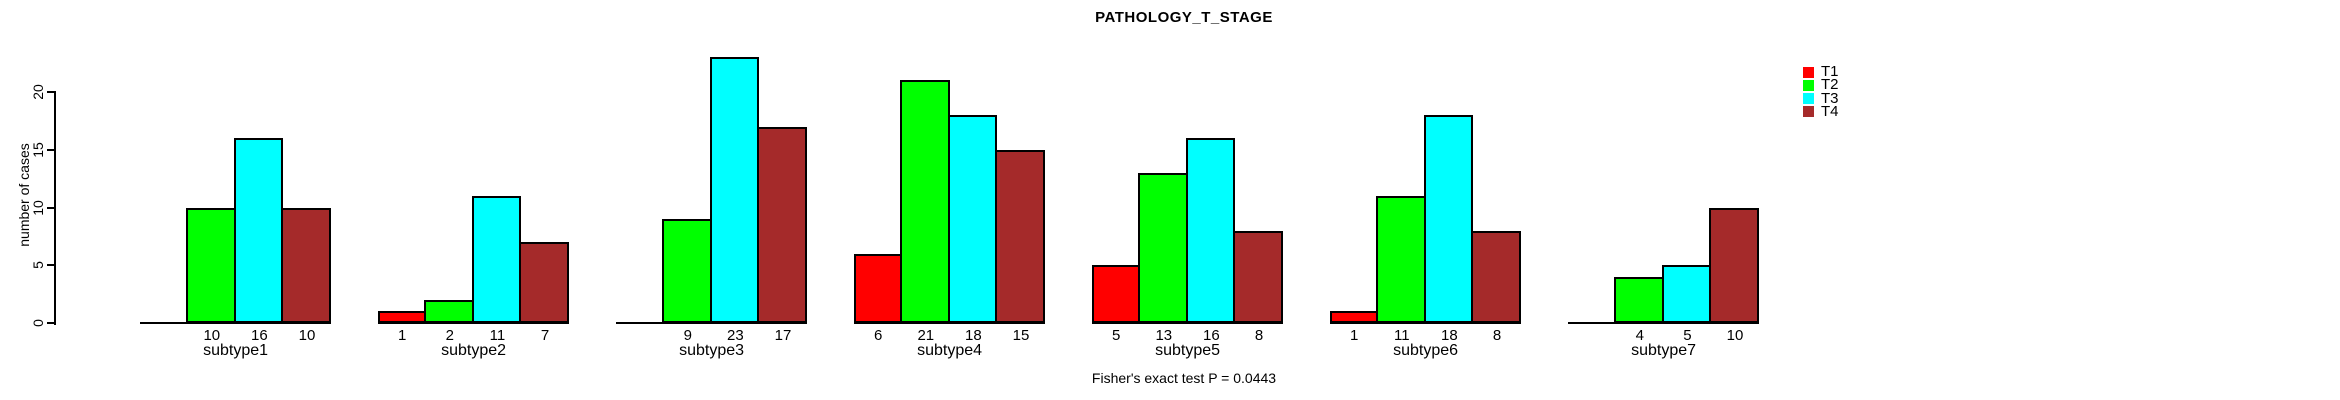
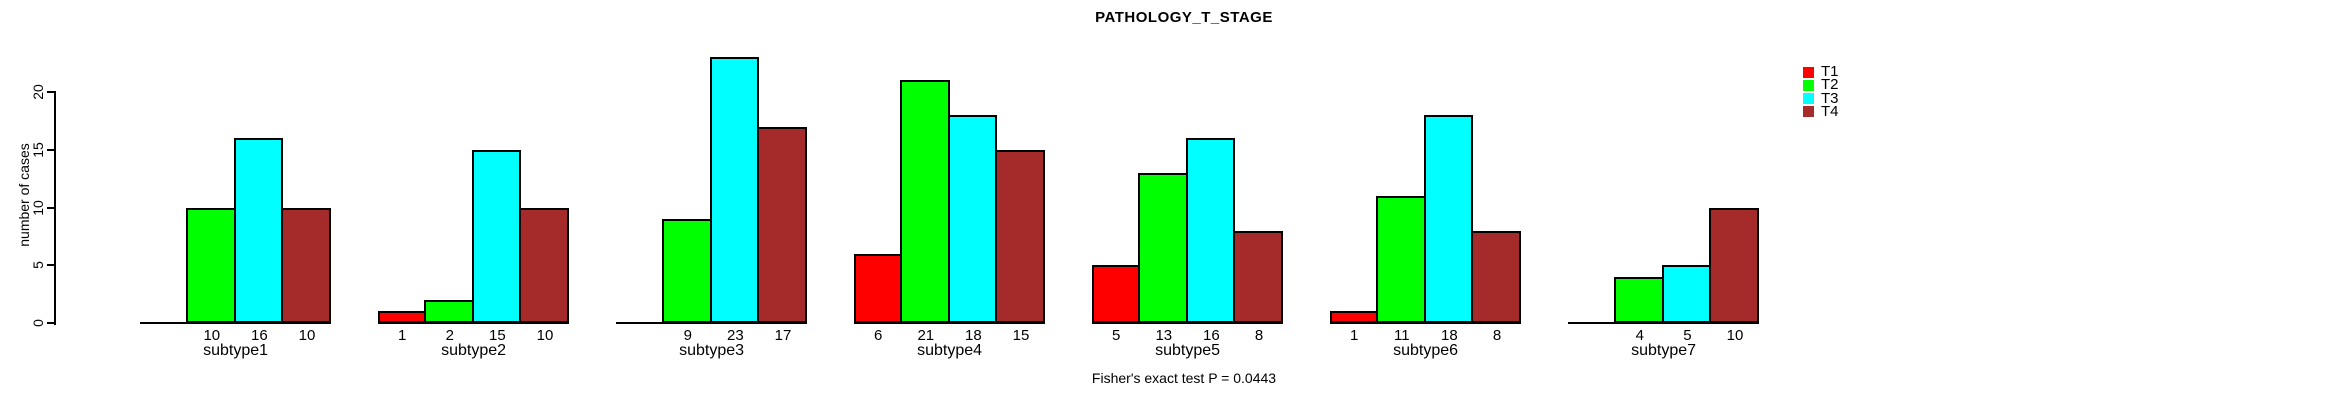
T3/subtype2: 11 -> 15
T4/subtype2: 7 -> 10
